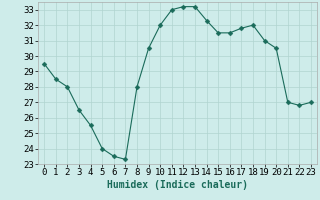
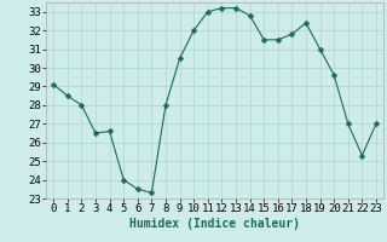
0: 29.5 -> 29.1
4: 25.5 -> 26.6
14: 32.3 -> 32.8
18: 32.0 -> 32.4
20: 30.5 -> 29.6
22: 26.8 -> 25.3
